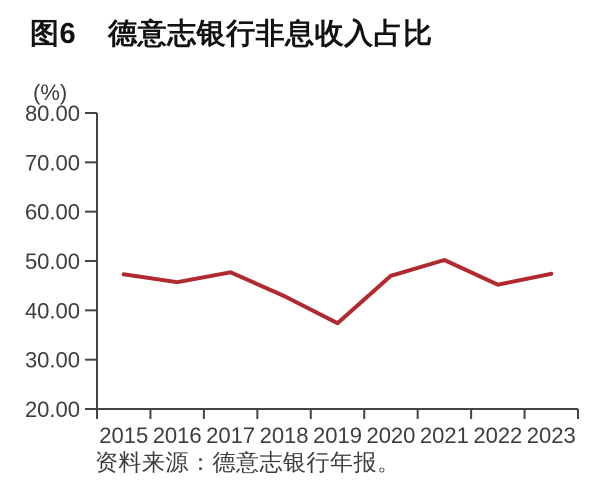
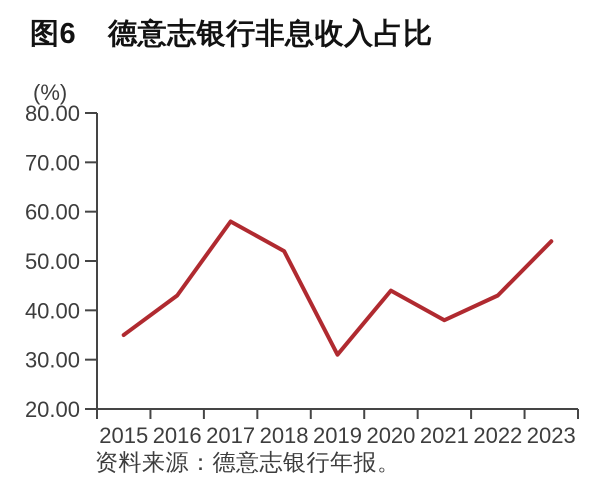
2015: 47 -> 35
2016: 46 -> 43
2017: 48 -> 58
2018: 43 -> 52
2019: 37 -> 31
2020: 47 -> 44
2021: 50 -> 38
2022: 45 -> 43
2023: 47 -> 54
